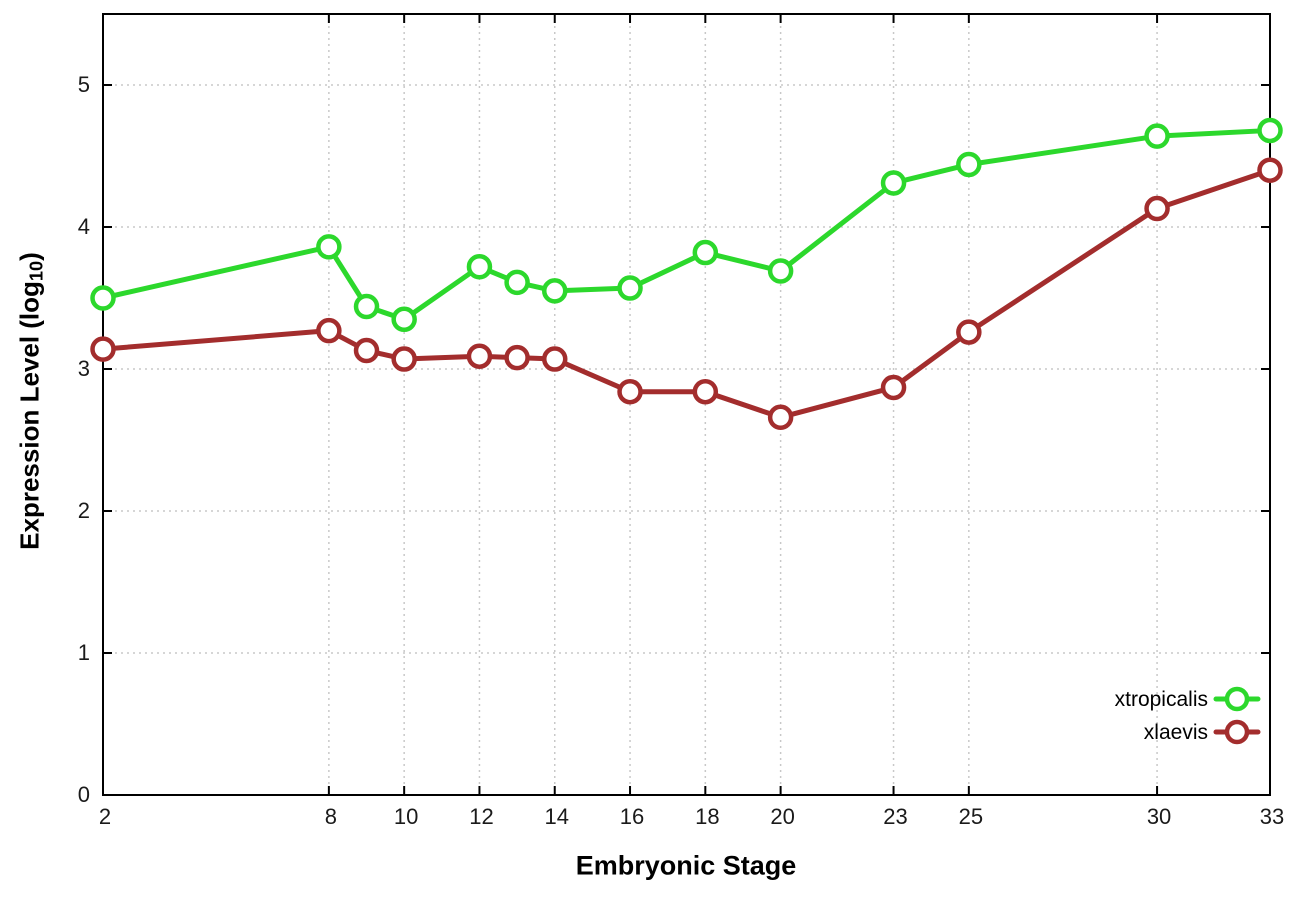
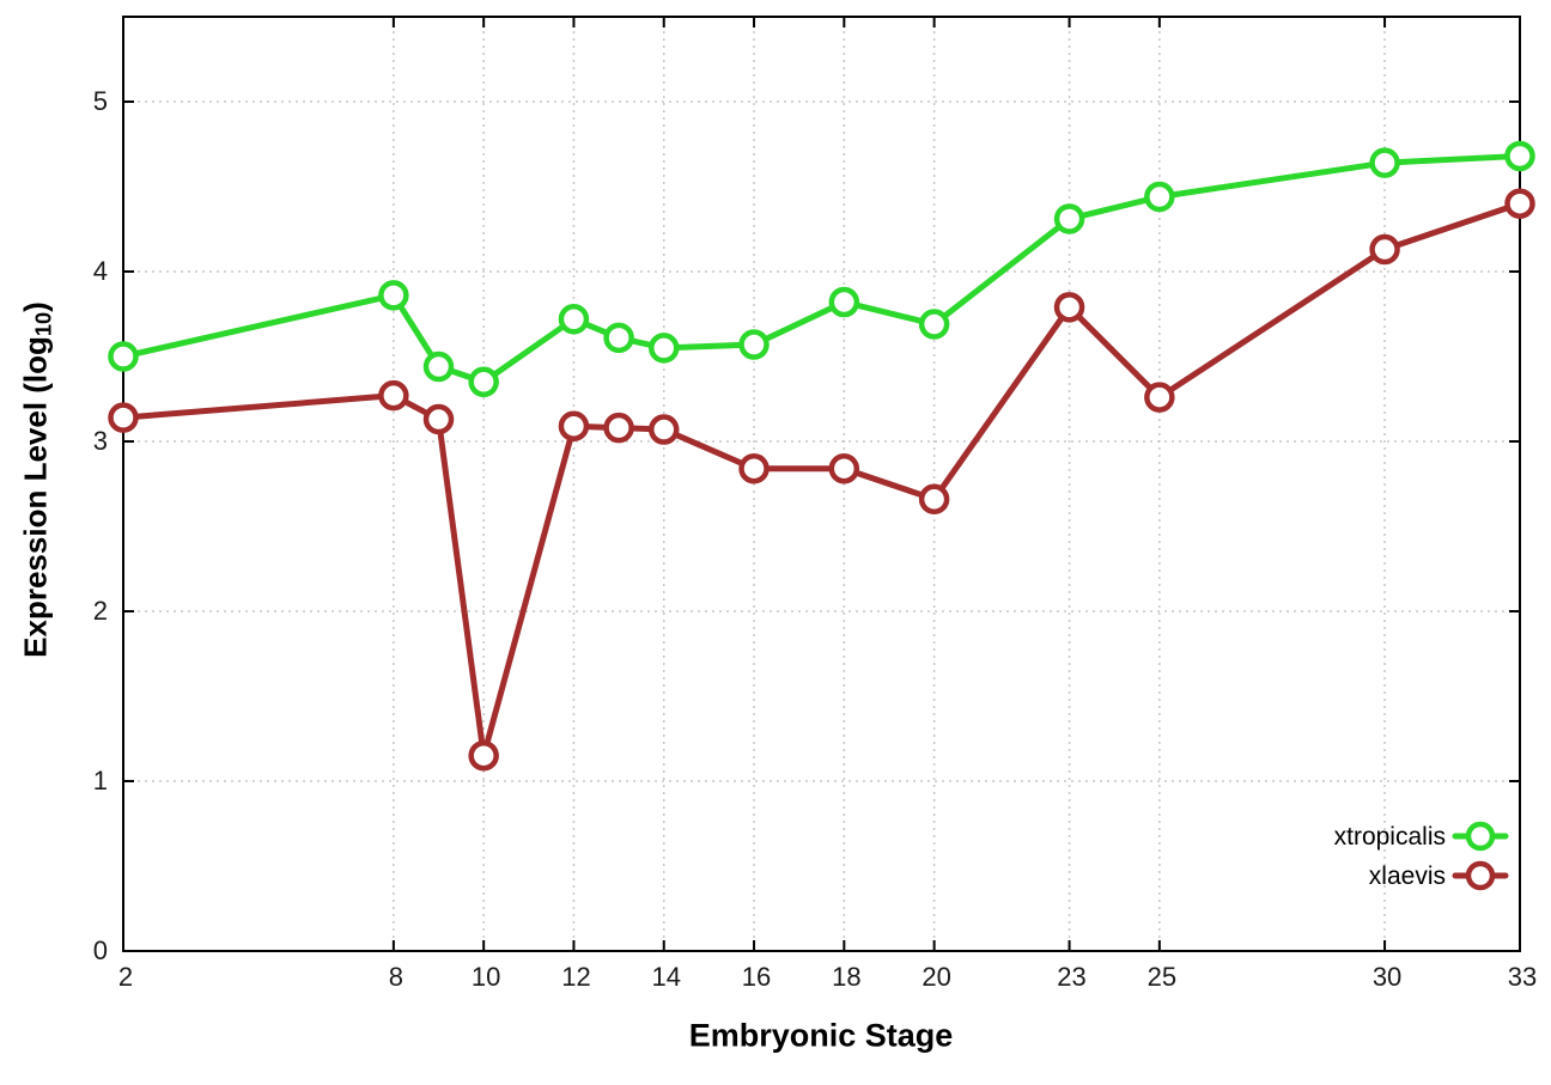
xlaevis/10: 3.07 -> 1.15
xlaevis/23: 2.87 -> 3.79
